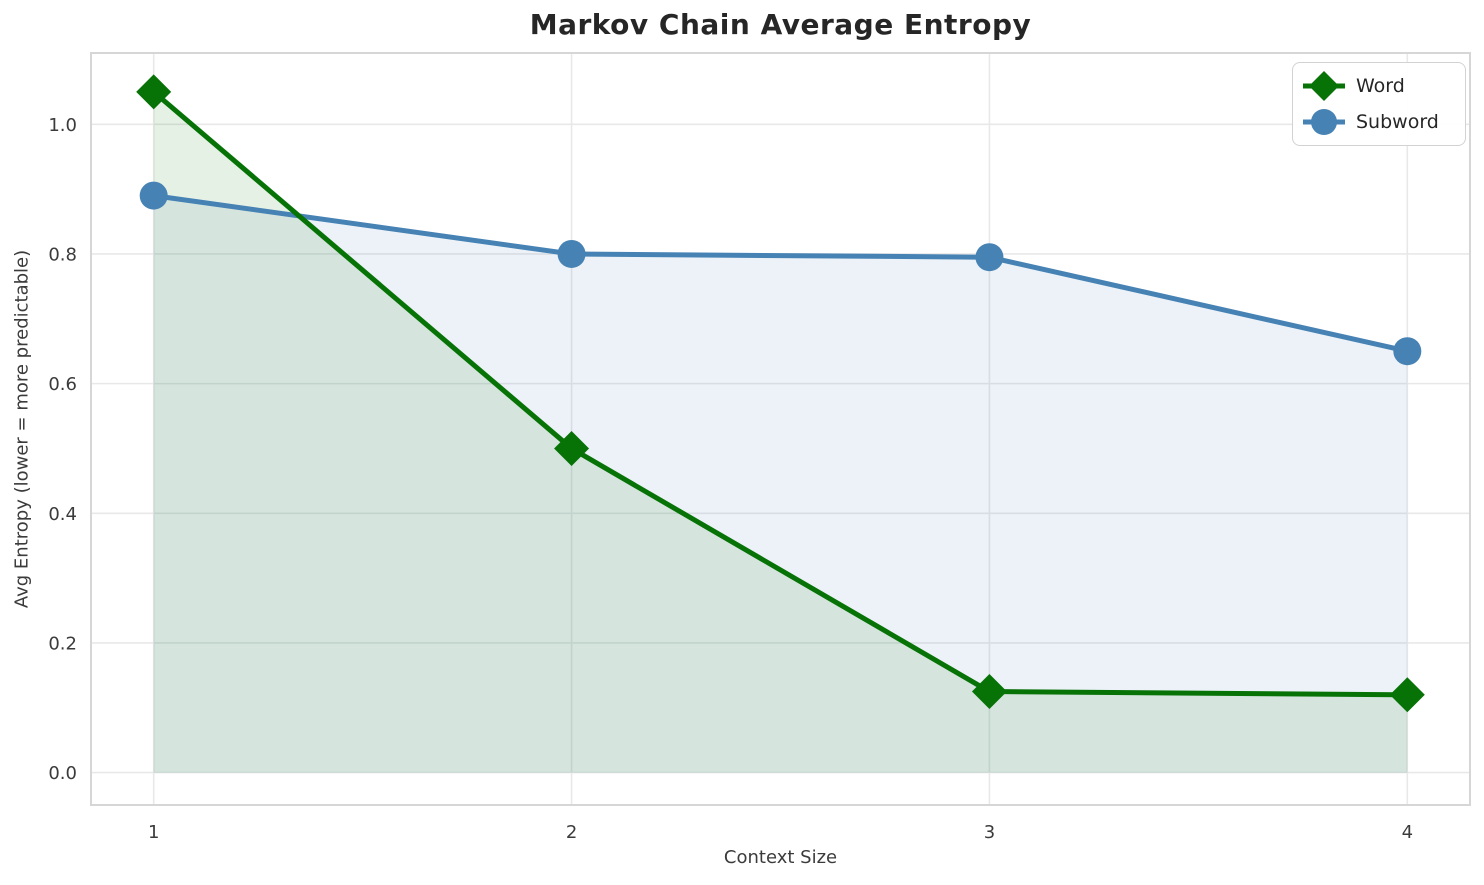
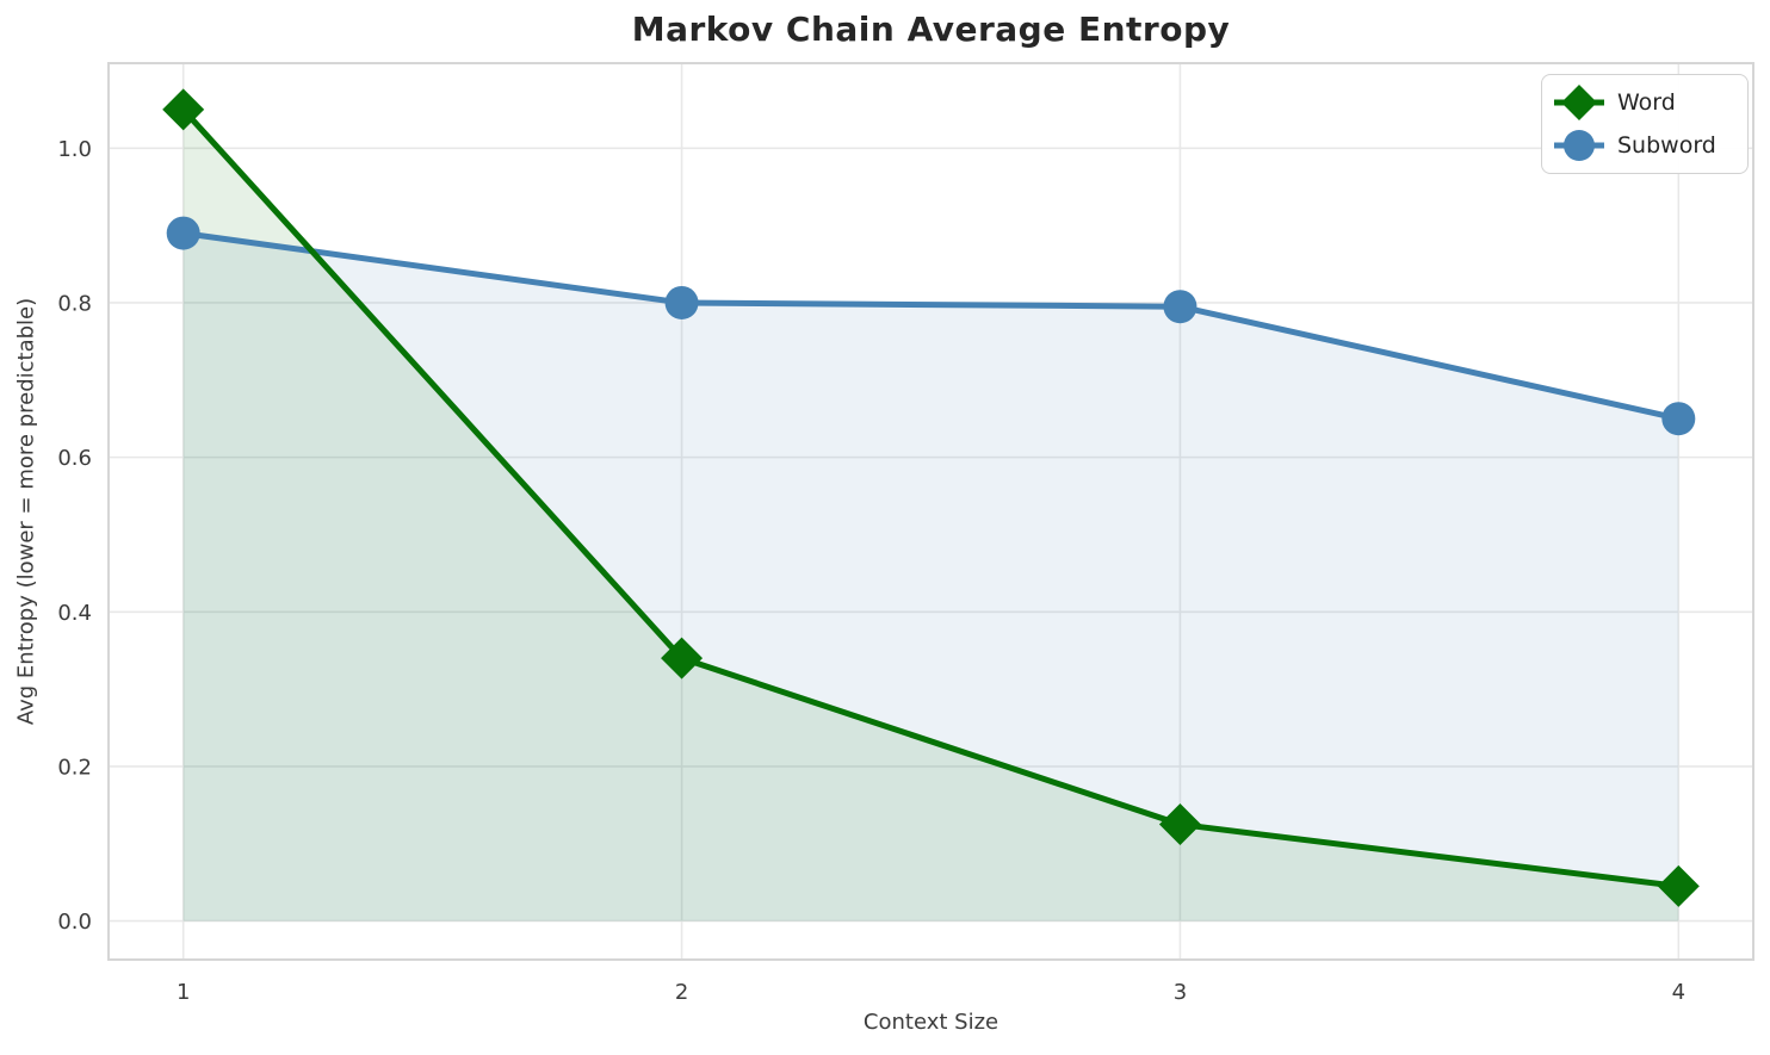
Word/2: 0.50 -> 0.34
Word/4: 0.12 -> 0.04
